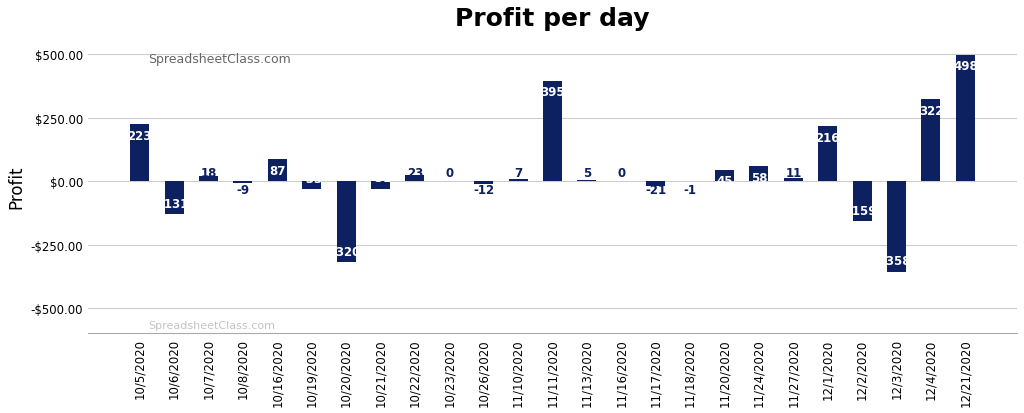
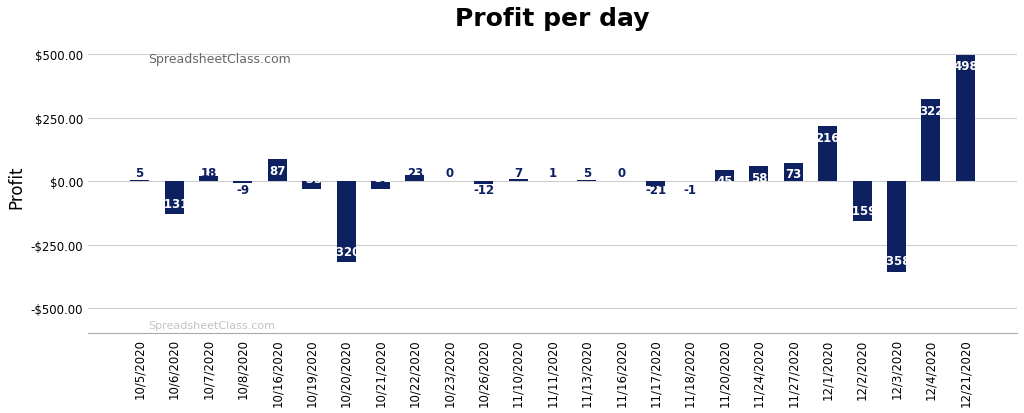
10/5/2020: 223 -> 5
11/11/2020: 395 -> 1
11/27/2020: 11 -> 73
